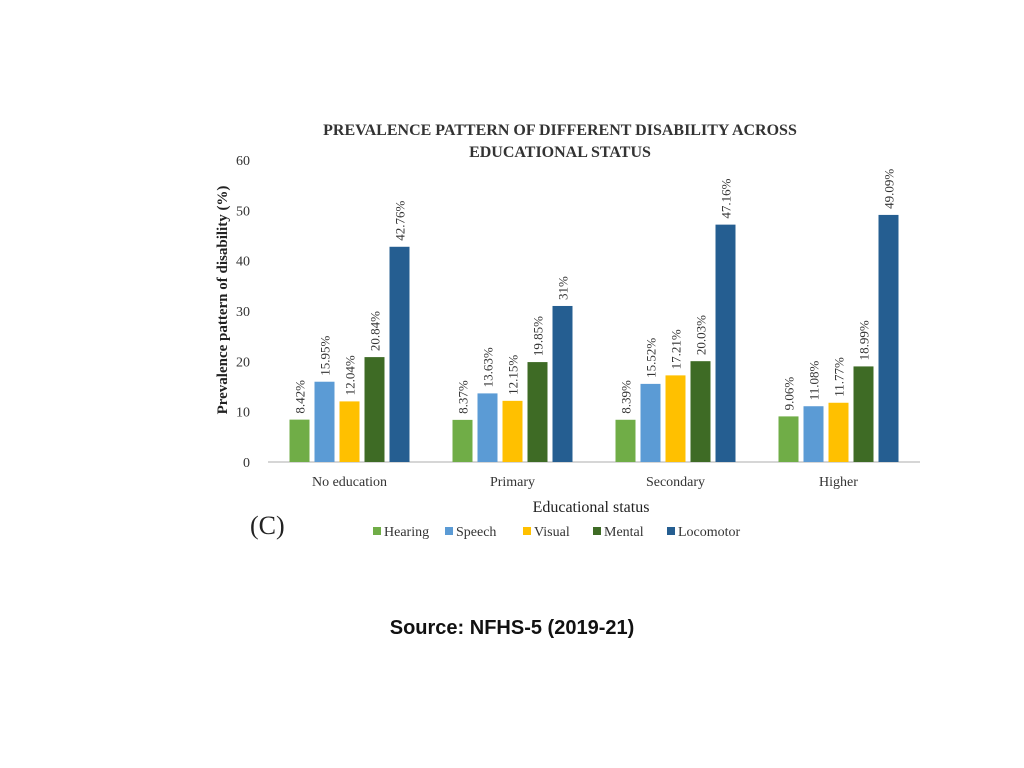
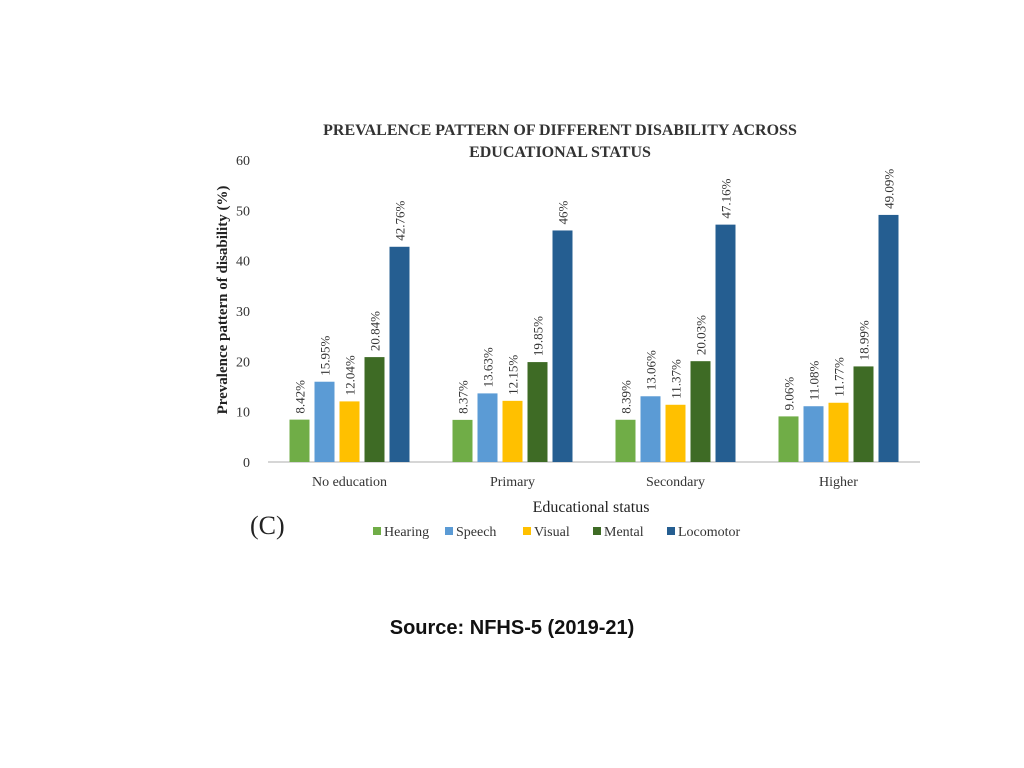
Locomotor/Primary: 31% -> 46%
Speech/Secondary: 15.52% -> 13.06%
Visual/Secondary: 17.21% -> 11.37%
